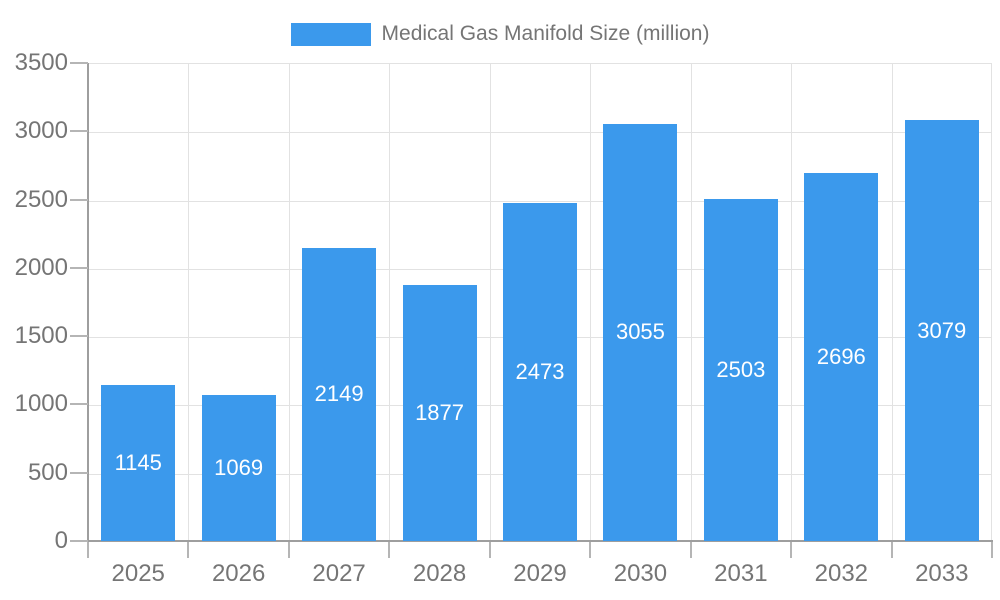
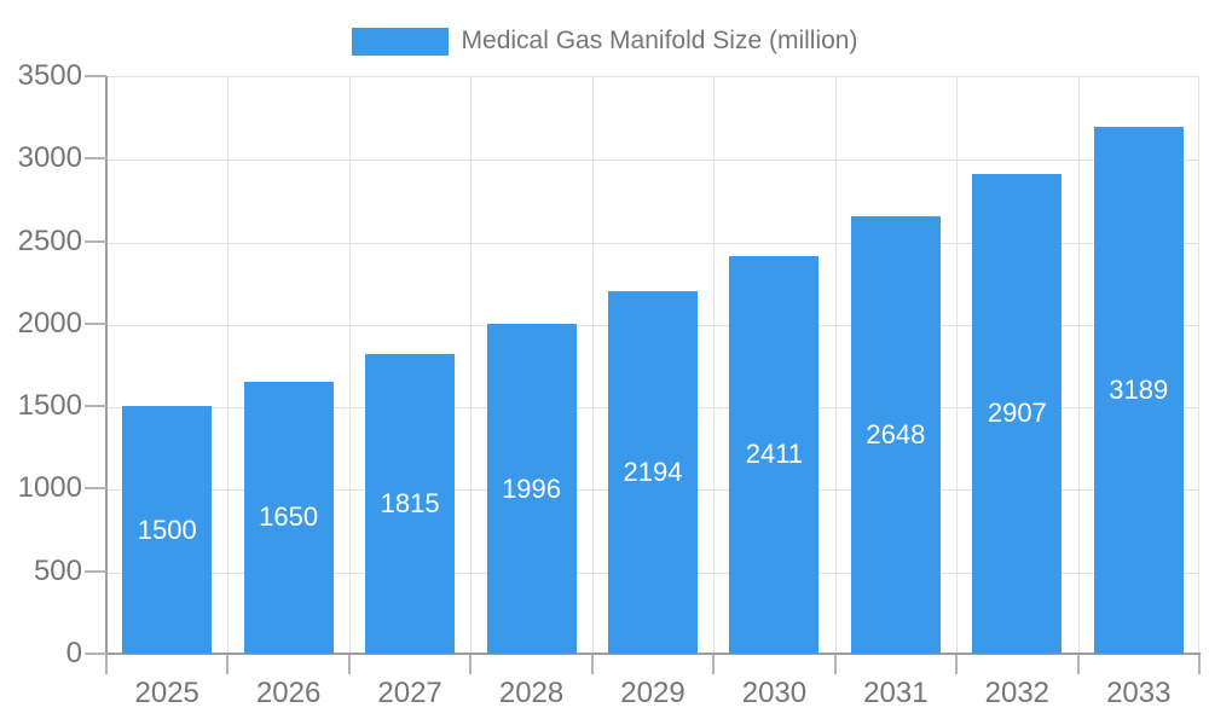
2025: 1145 -> 1500
2026: 1069 -> 1650
2027: 2149 -> 1815
2028: 1877 -> 1996
2029: 2473 -> 2194
2030: 3055 -> 2411
2031: 2503 -> 2648
2032: 2696 -> 2907
2033: 3079 -> 3189
